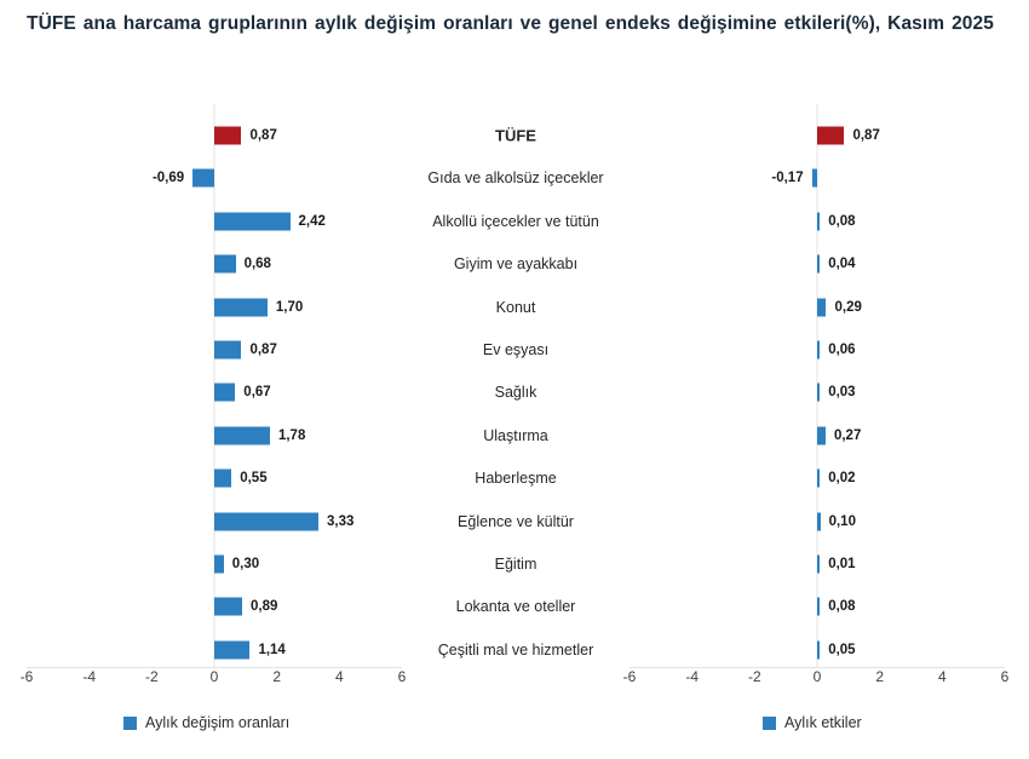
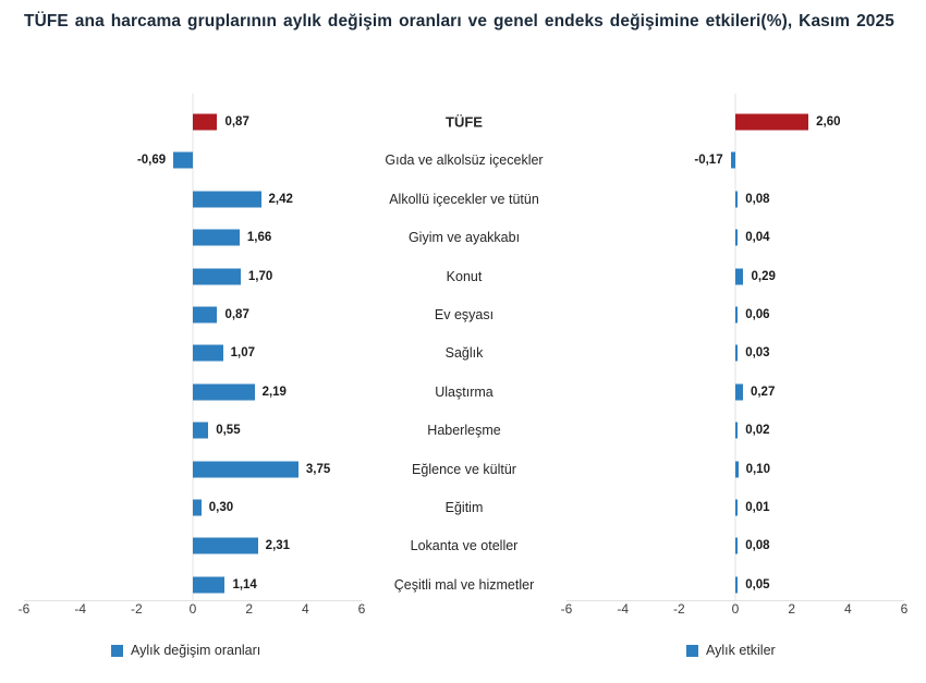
Aylık değişim oranları/Giyim ve ayakkabı: 0,68 -> 1,66
Aylık değişim oranları/Sağlık: 0,67 -> 1,07
Aylık değişim oranları/Ulaştırma: 1,78 -> 2,19
Aylık değişim oranları/Eğlence ve kültür: 3,33 -> 3,75
Aylık değişim oranları/Lokanta ve oteller: 0,89 -> 2,31
Aylık etkiler/TÜFE: 0,87 -> 2,60
